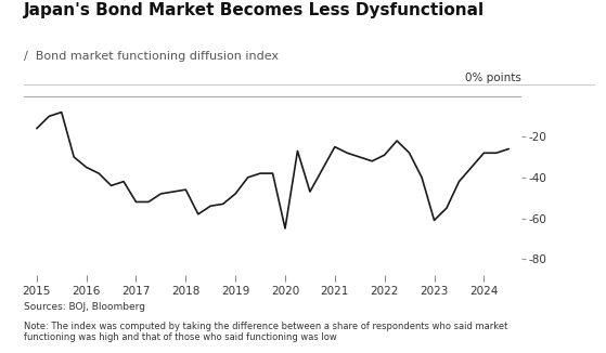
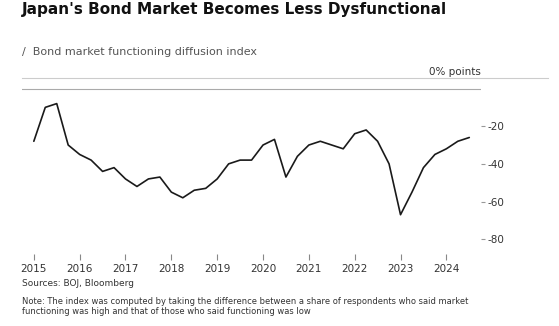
2015: -16 -> -28
2017: -52 -> -48
2018: -46 -> -55
2020: -65 -> -30
2021: -25 -> -30
2022: -29 -> -24
2023: -61 -> -67
2024: -28 -> -32
